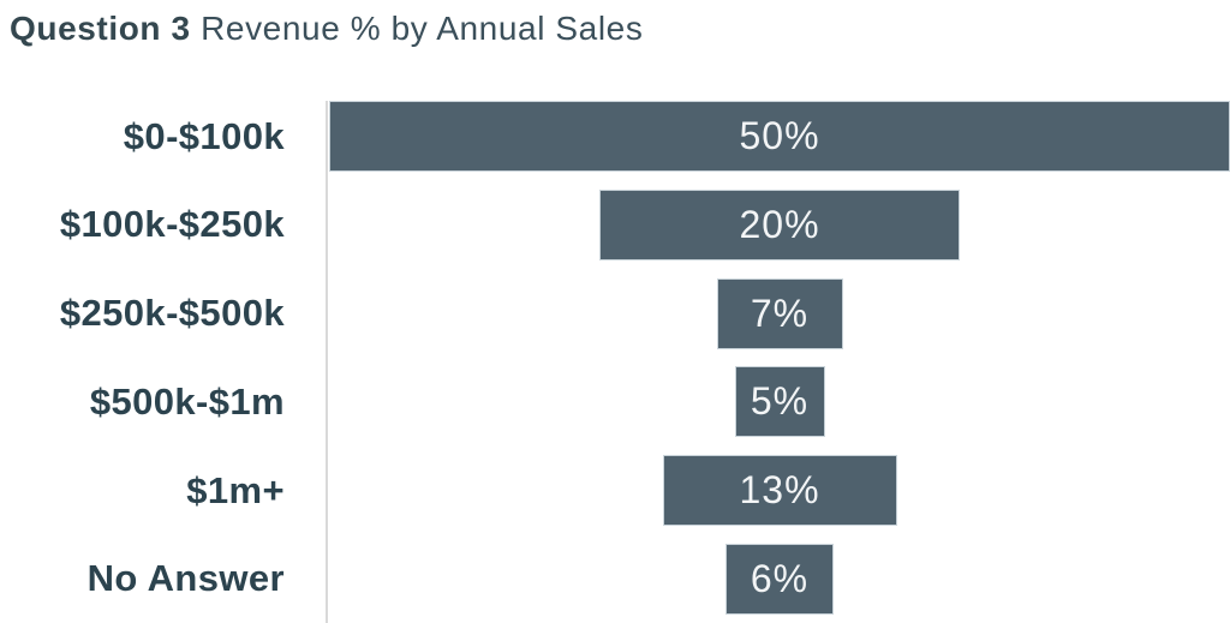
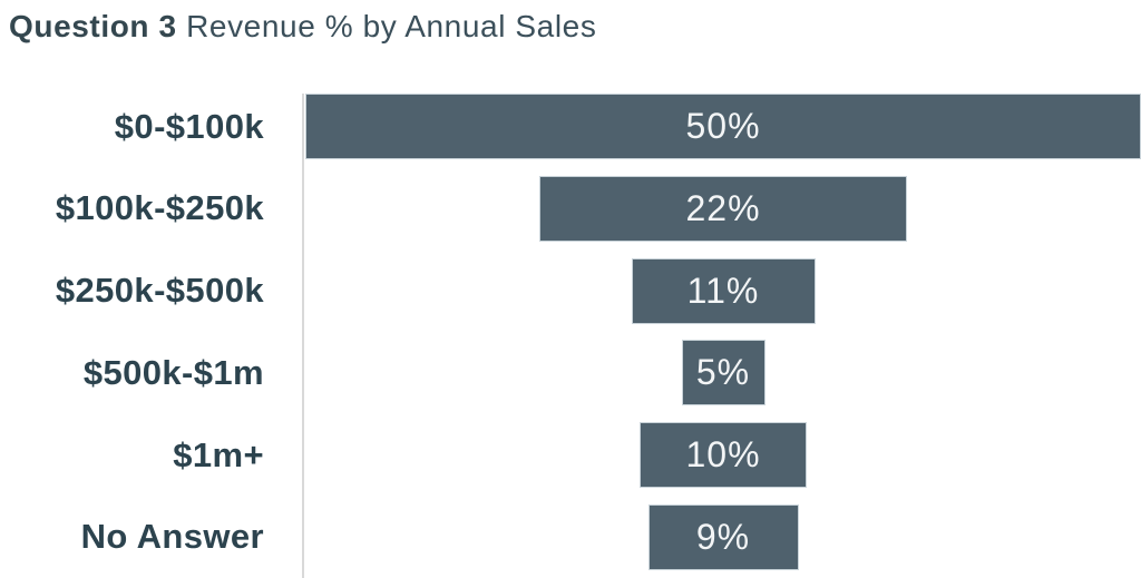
$100k-$250k: 20% -> 22%
$250k-$500k: 7% -> 11%
$1m+: 13% -> 10%
No Answer: 6% -> 9%
